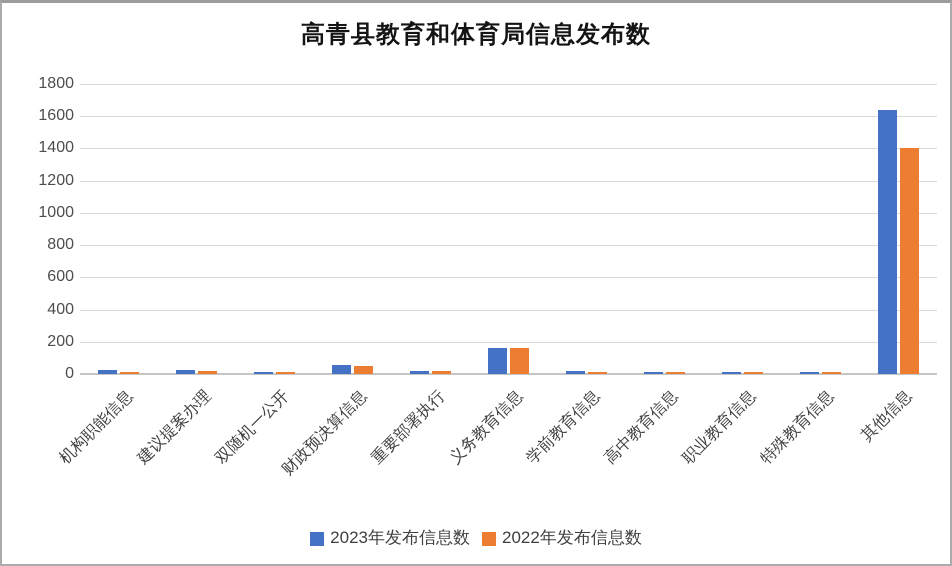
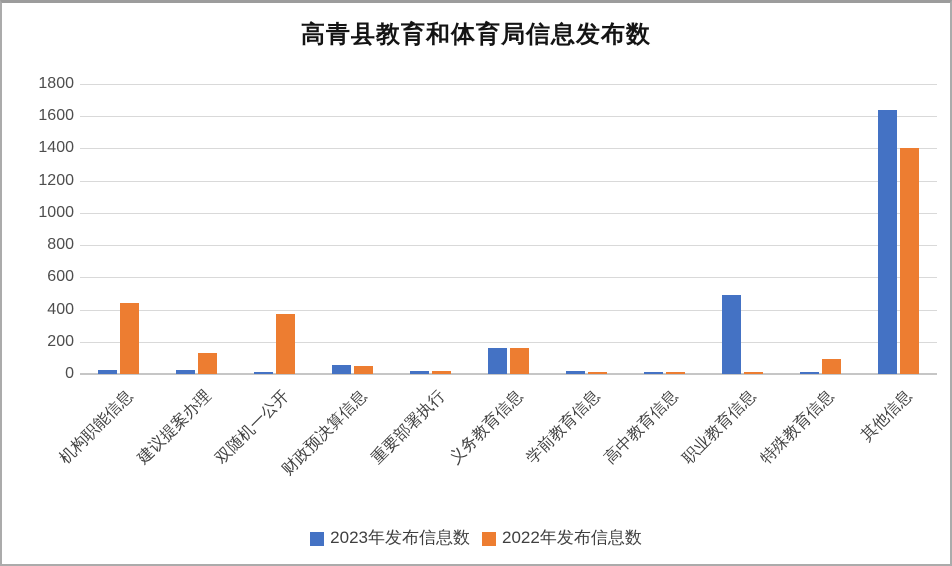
2022年发布信息数/机构职能信息: 10 -> 440
2022年发布信息数/建议提案办理: 20 -> 130
2022年发布信息数/双随机一公开: 10 -> 370
2023年发布信息数/职业教育信息: 10 -> 490
2022年发布信息数/特殊教育信息: 10 -> 90
